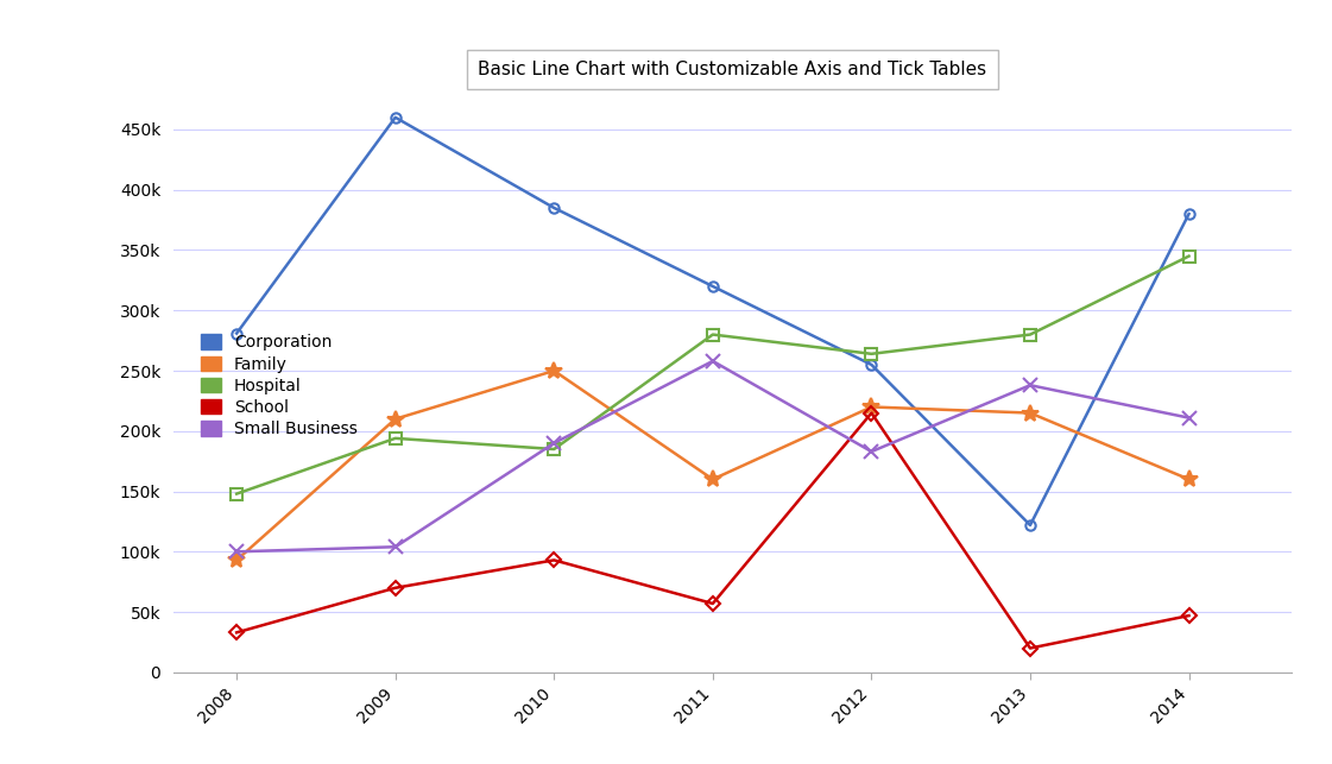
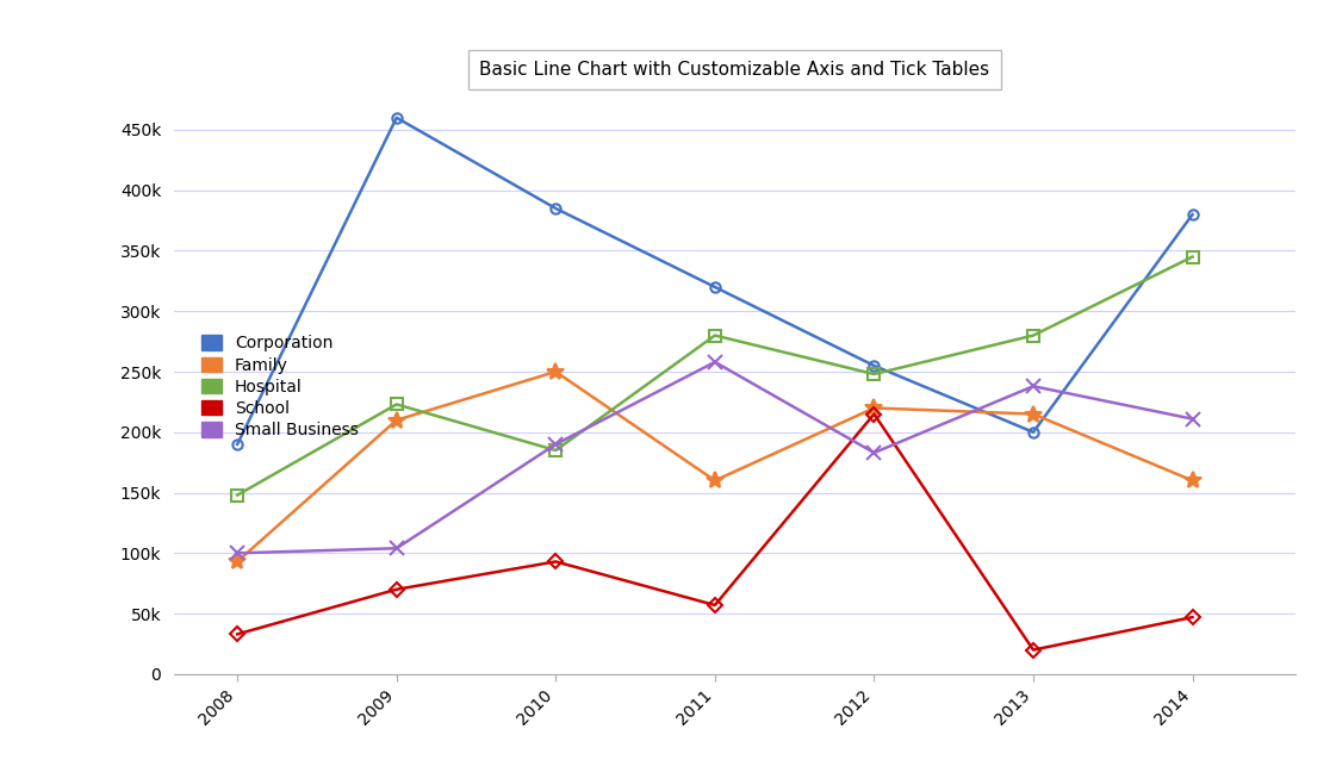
Corporation/2008: 281k -> 190k
Hospital/2009: 194k -> 223k
Hospital/2012: 264k -> 248k
Corporation/2013: 122k -> 200k
